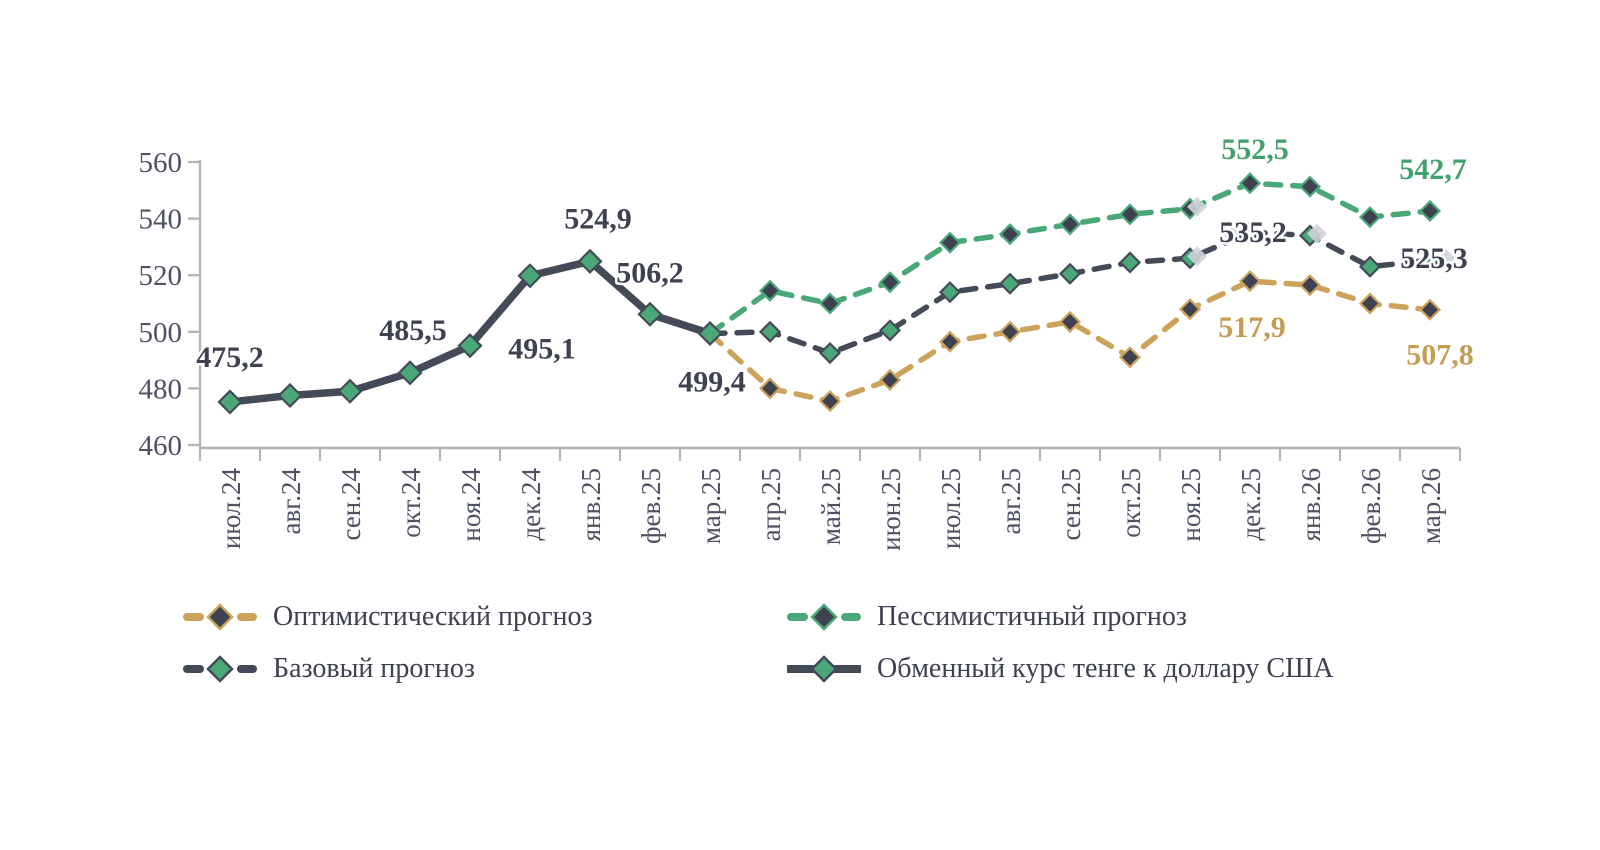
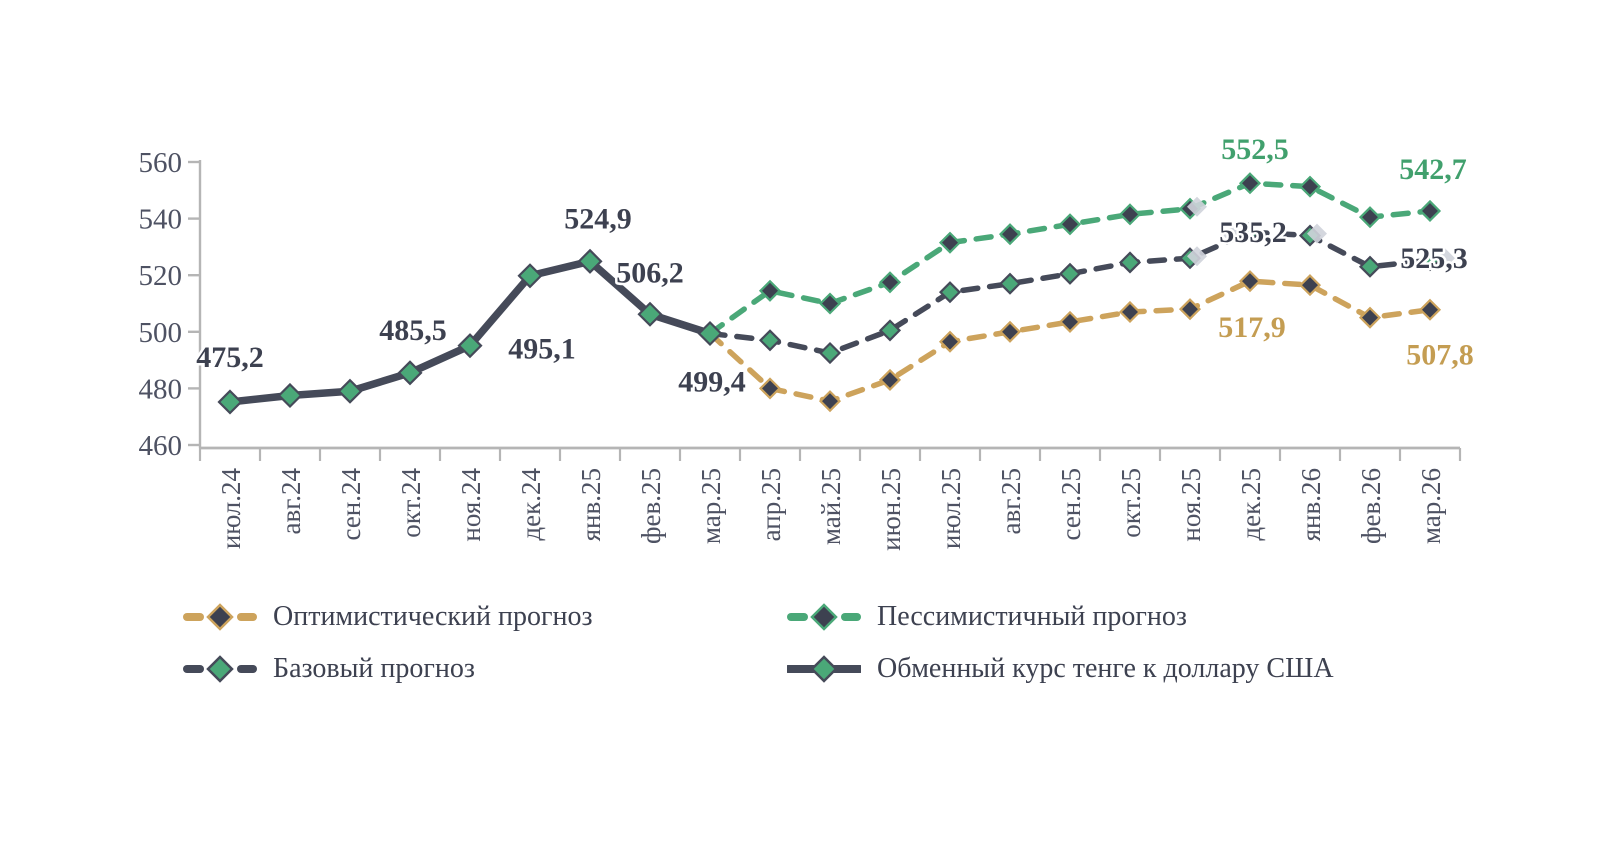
Базовый прогноз/апр.25: 500 -> 497
Оптимистический прогноз/окт.25: 491 -> 507
Оптимистический прогноз/фев.26: 510 -> 505
